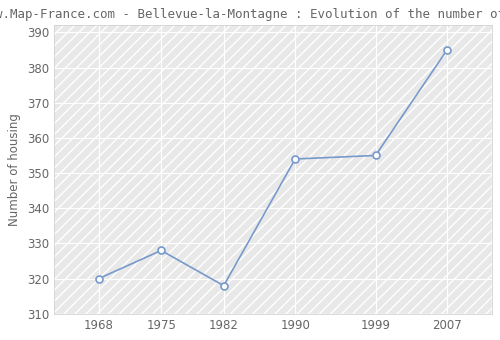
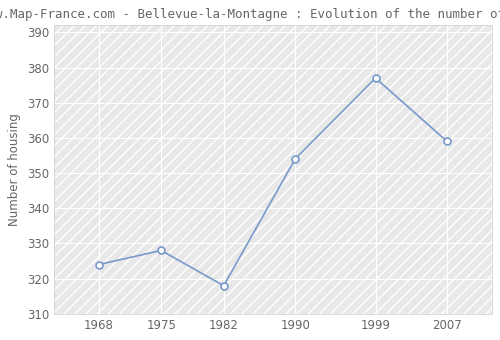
1968: 320 -> 324
1999: 355 -> 377
2007: 385 -> 359
